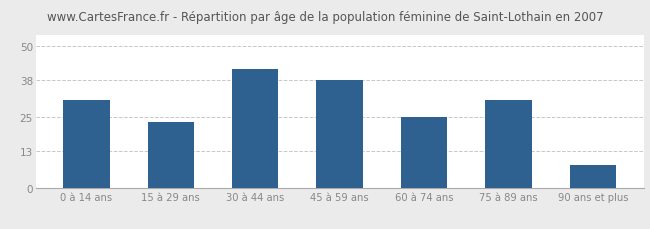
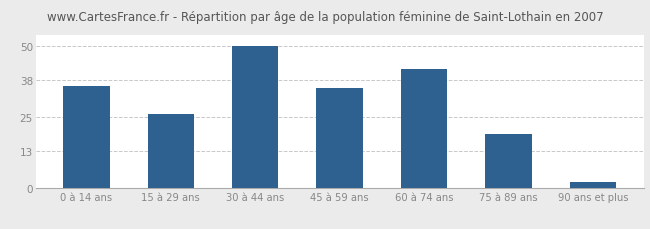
0 à 14 ans: 31 -> 36
15 à 29 ans: 23 -> 26
30 à 44 ans: 42 -> 50
45 à 59 ans: 38 -> 35
60 à 74 ans: 25 -> 42
75 à 89 ans: 31 -> 19
90 ans et plus: 8 -> 2
